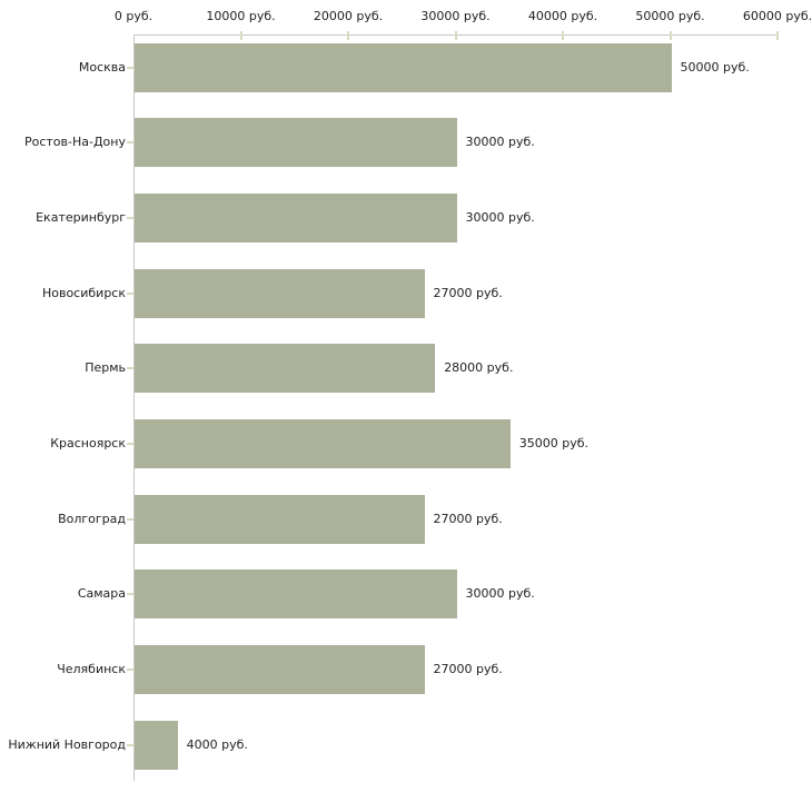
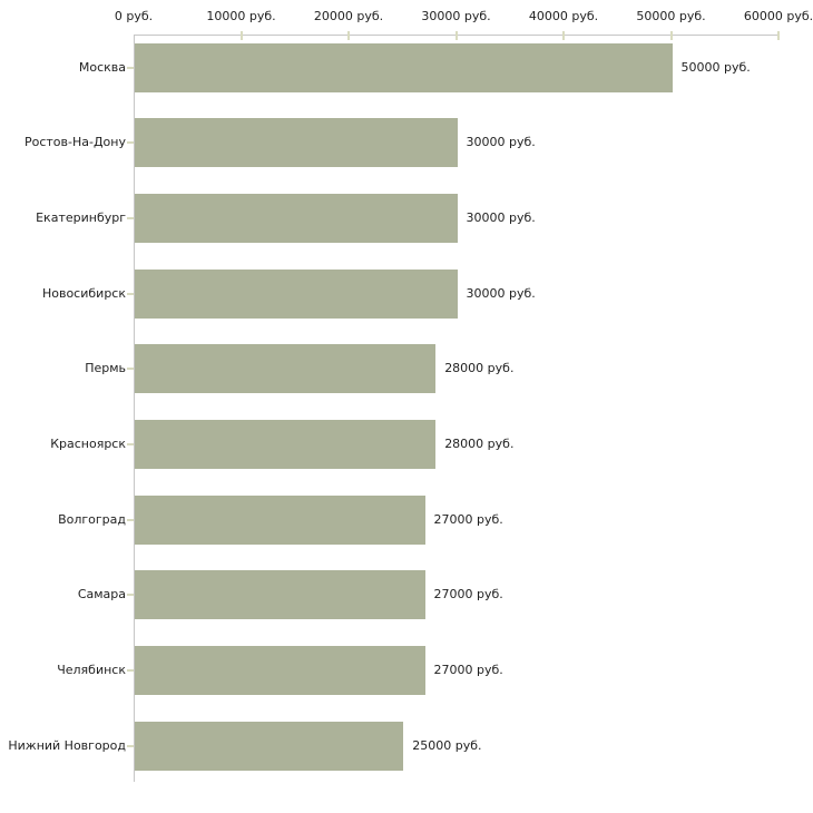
Новосибирск: 27000 -> 30000
Красноярск: 35000 -> 28000
Самара: 30000 -> 27000
Нижний Новгород: 4000 -> 25000
